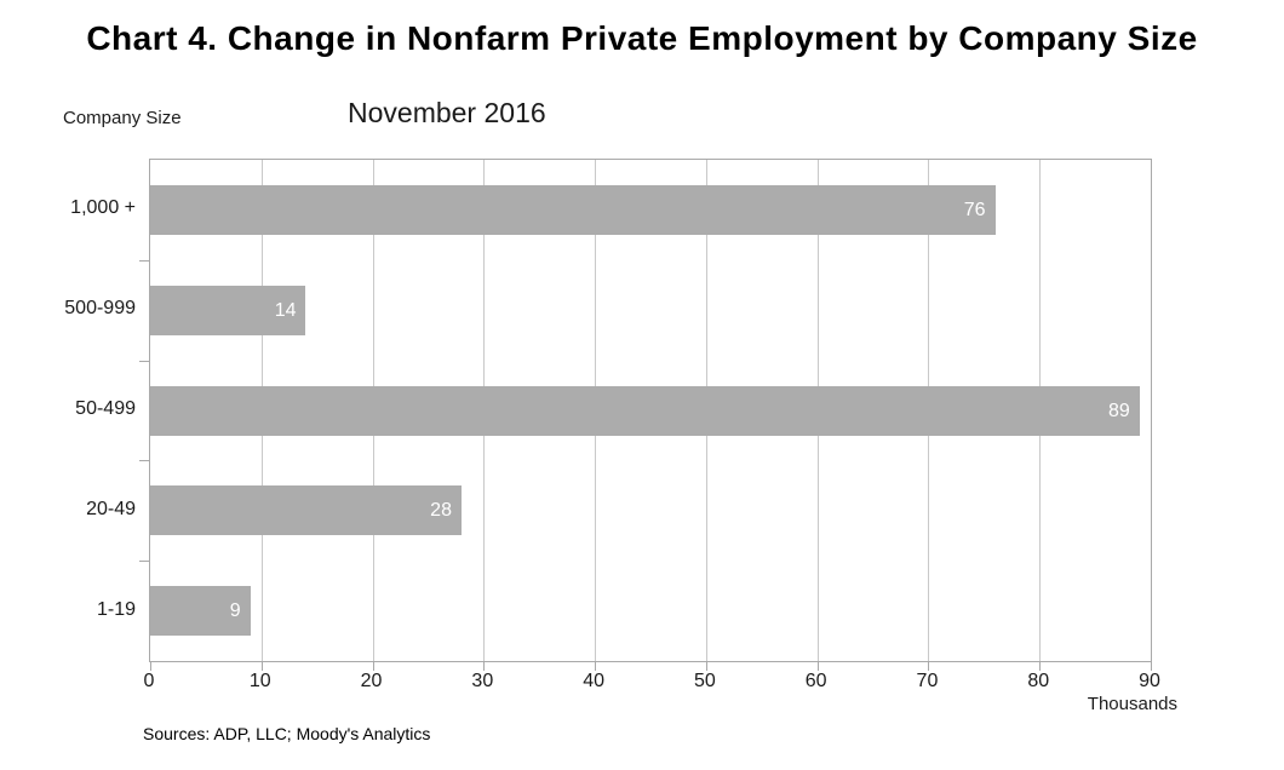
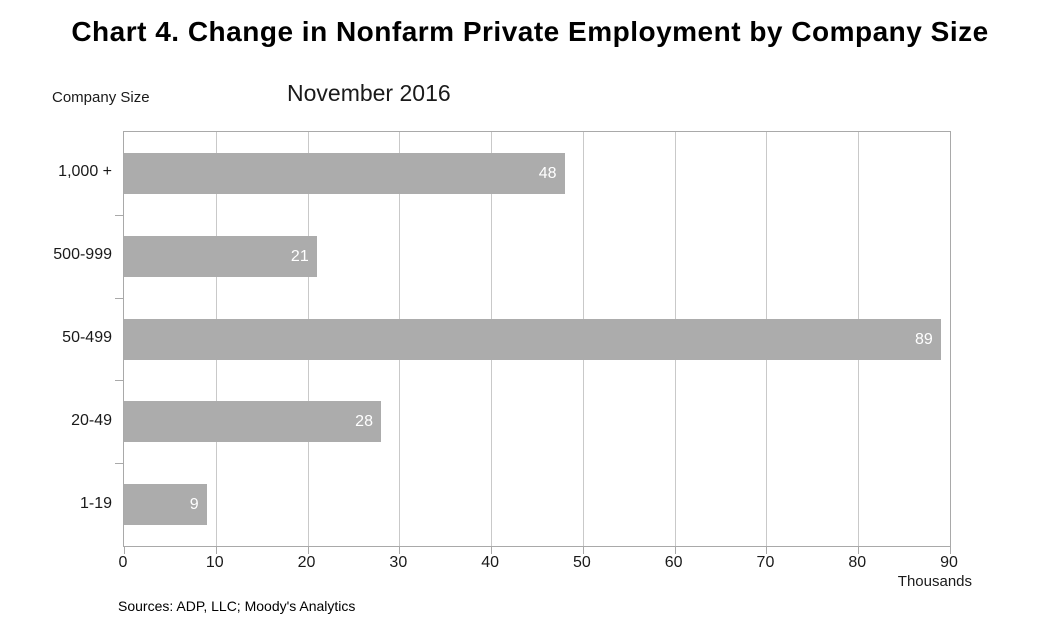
1,000 +: 76 -> 48
500-999: 14 -> 21
